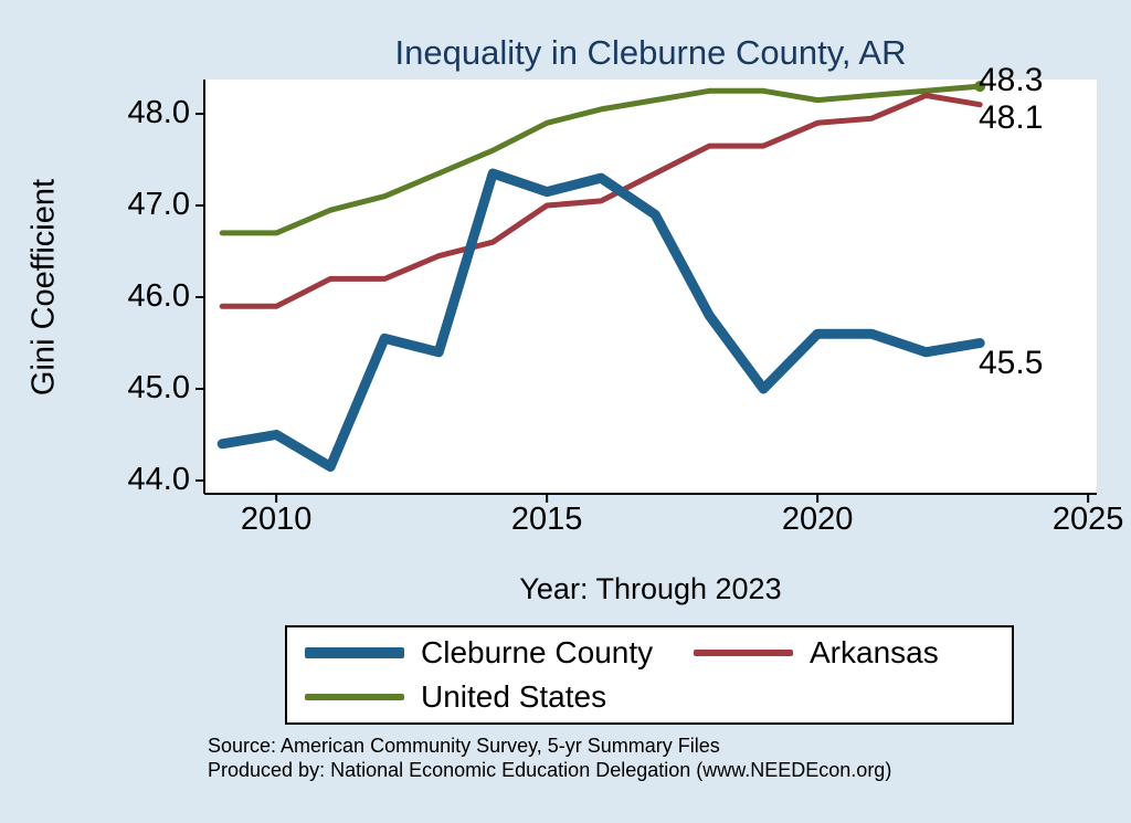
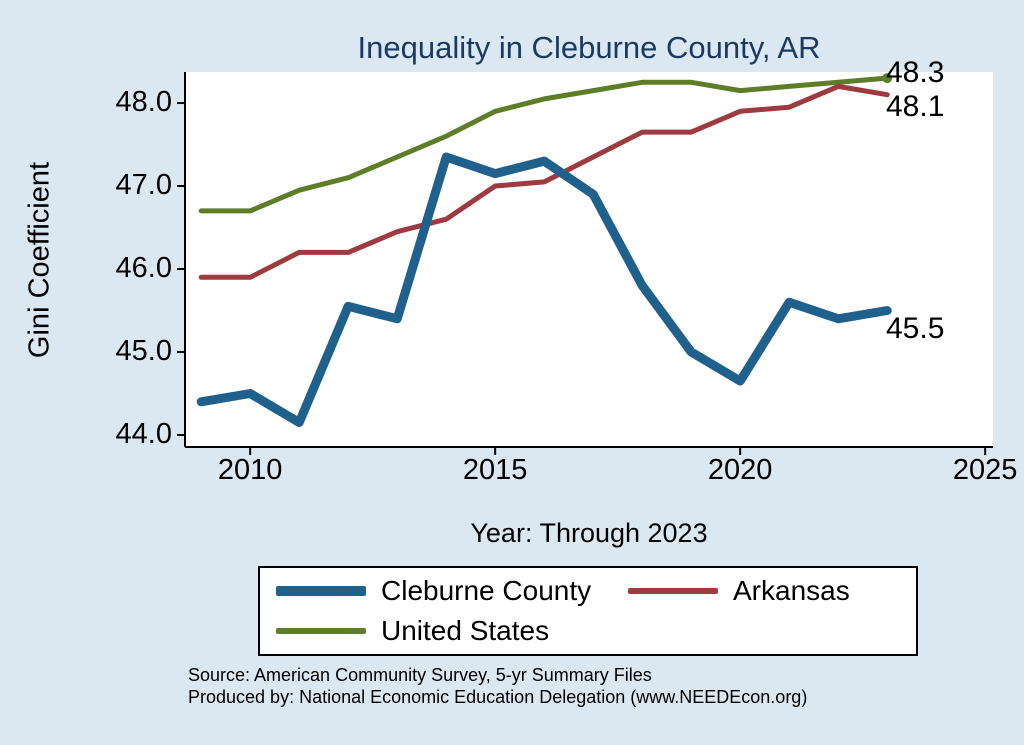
Cleburne County/2020: 45.6 -> 44.6
